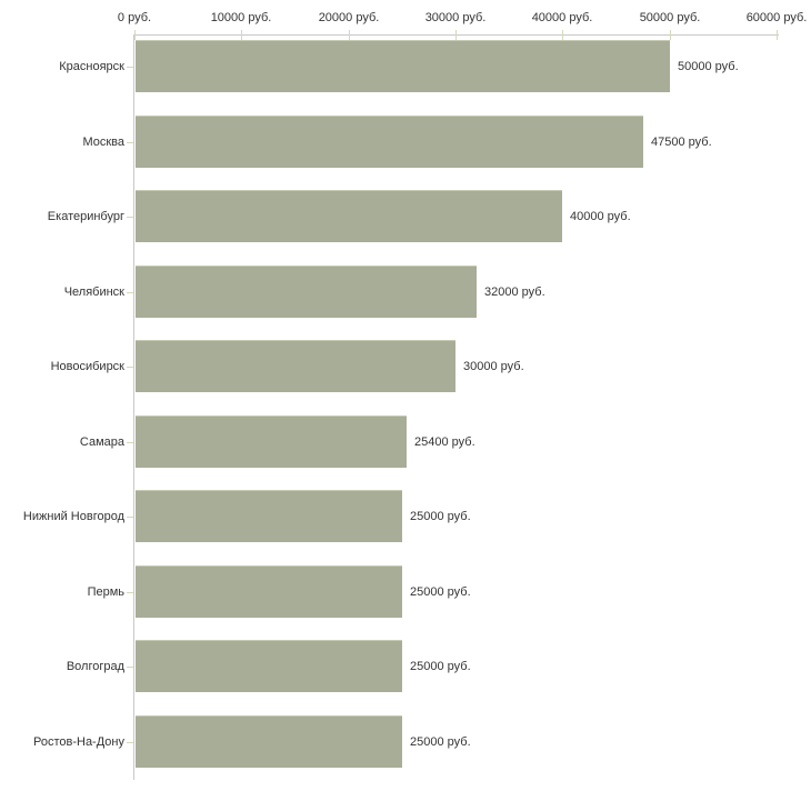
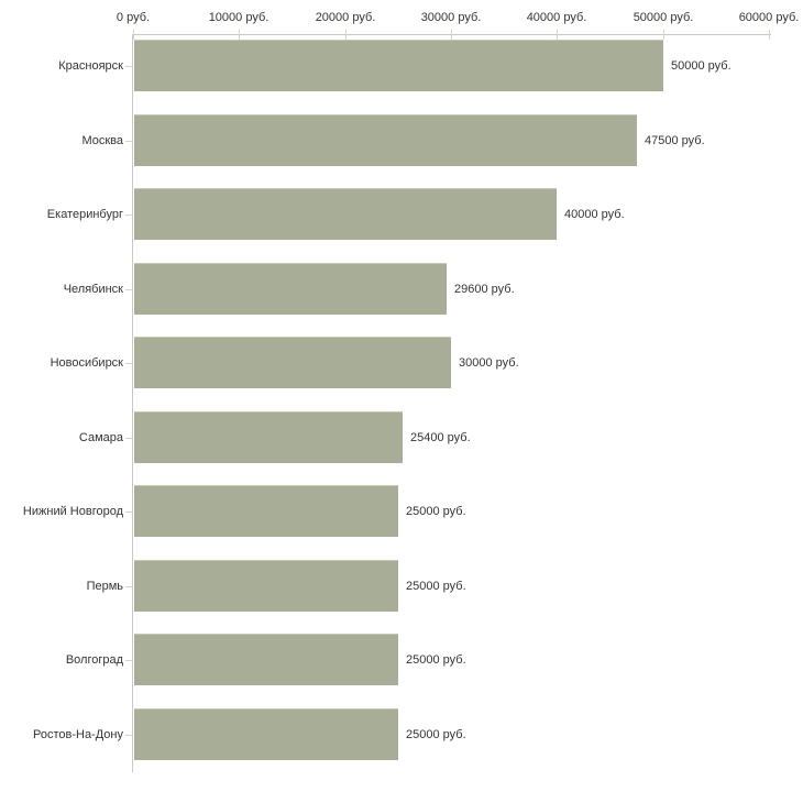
Челябинск: 32000 -> 29600
